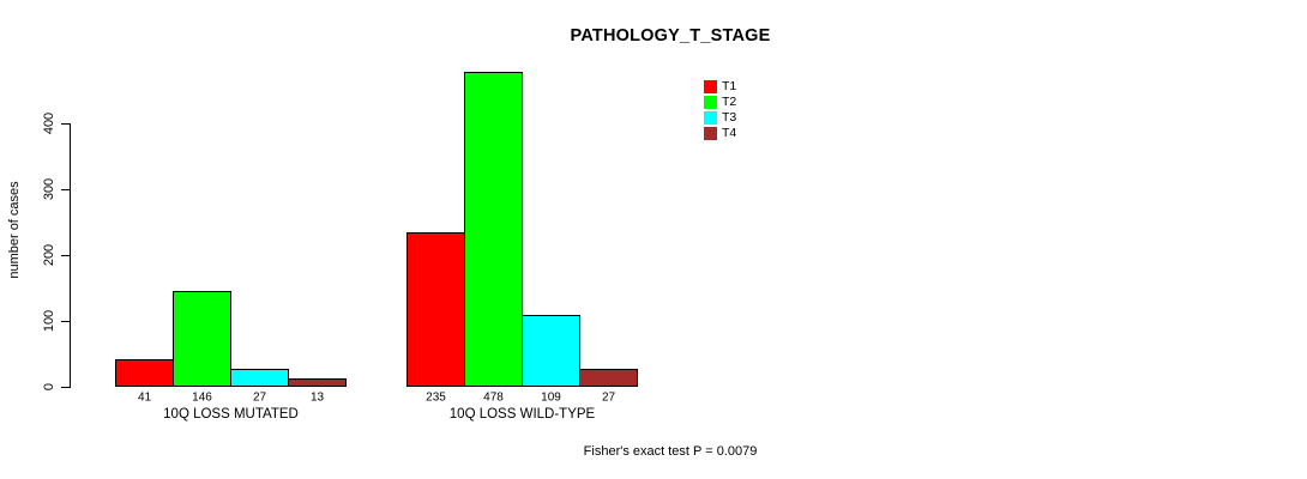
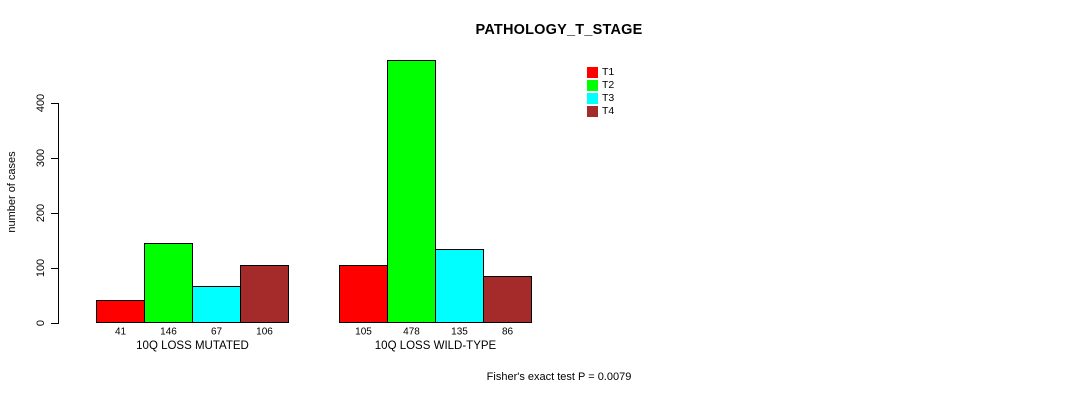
T3/10Q LOSS MUTATED: 27 -> 67
T4/10Q LOSS MUTATED: 13 -> 106
T1/10Q LOSS WILD-TYPE: 235 -> 105
T3/10Q LOSS WILD-TYPE: 109 -> 135
T4/10Q LOSS WILD-TYPE: 27 -> 86
